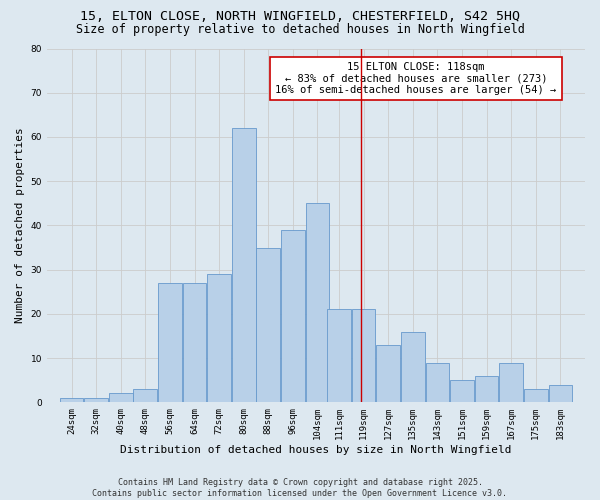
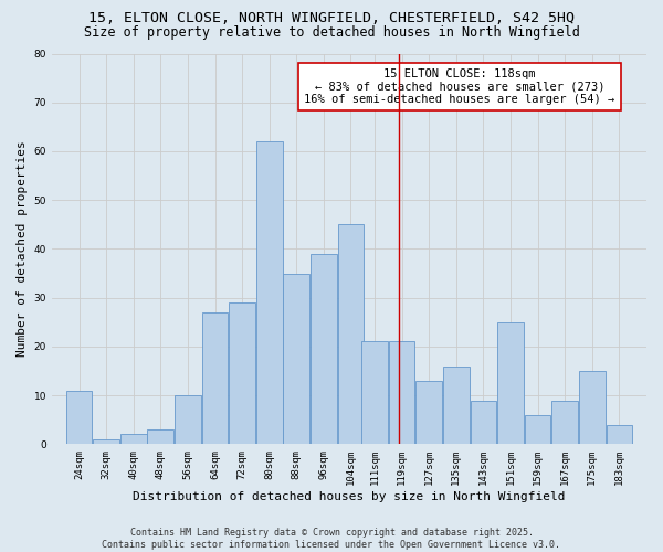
24sqm: 1 -> 11
56sqm: 27 -> 10
151sqm: 5 -> 25
175sqm: 3 -> 15
